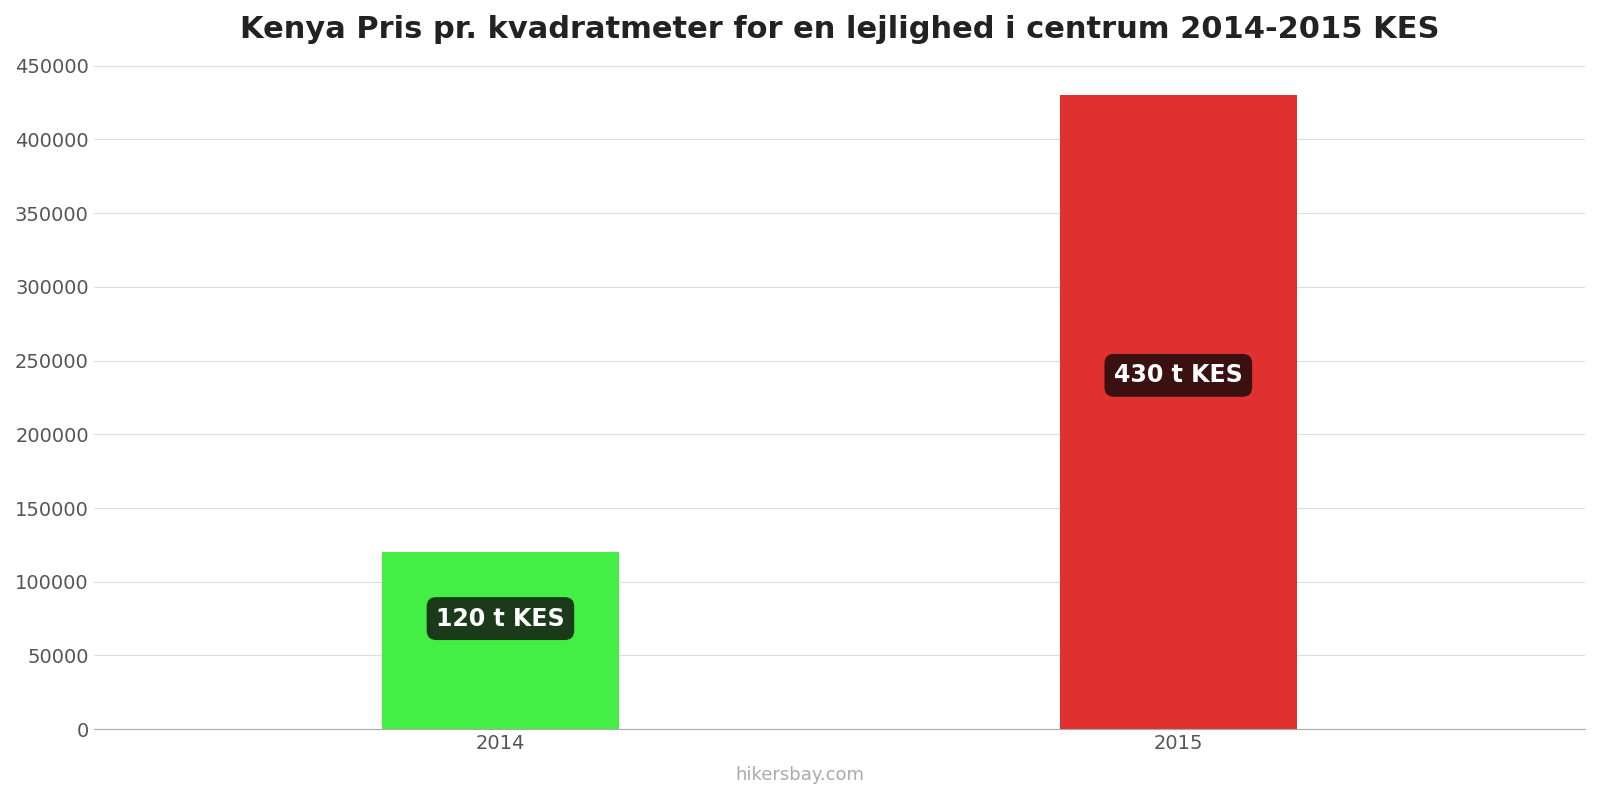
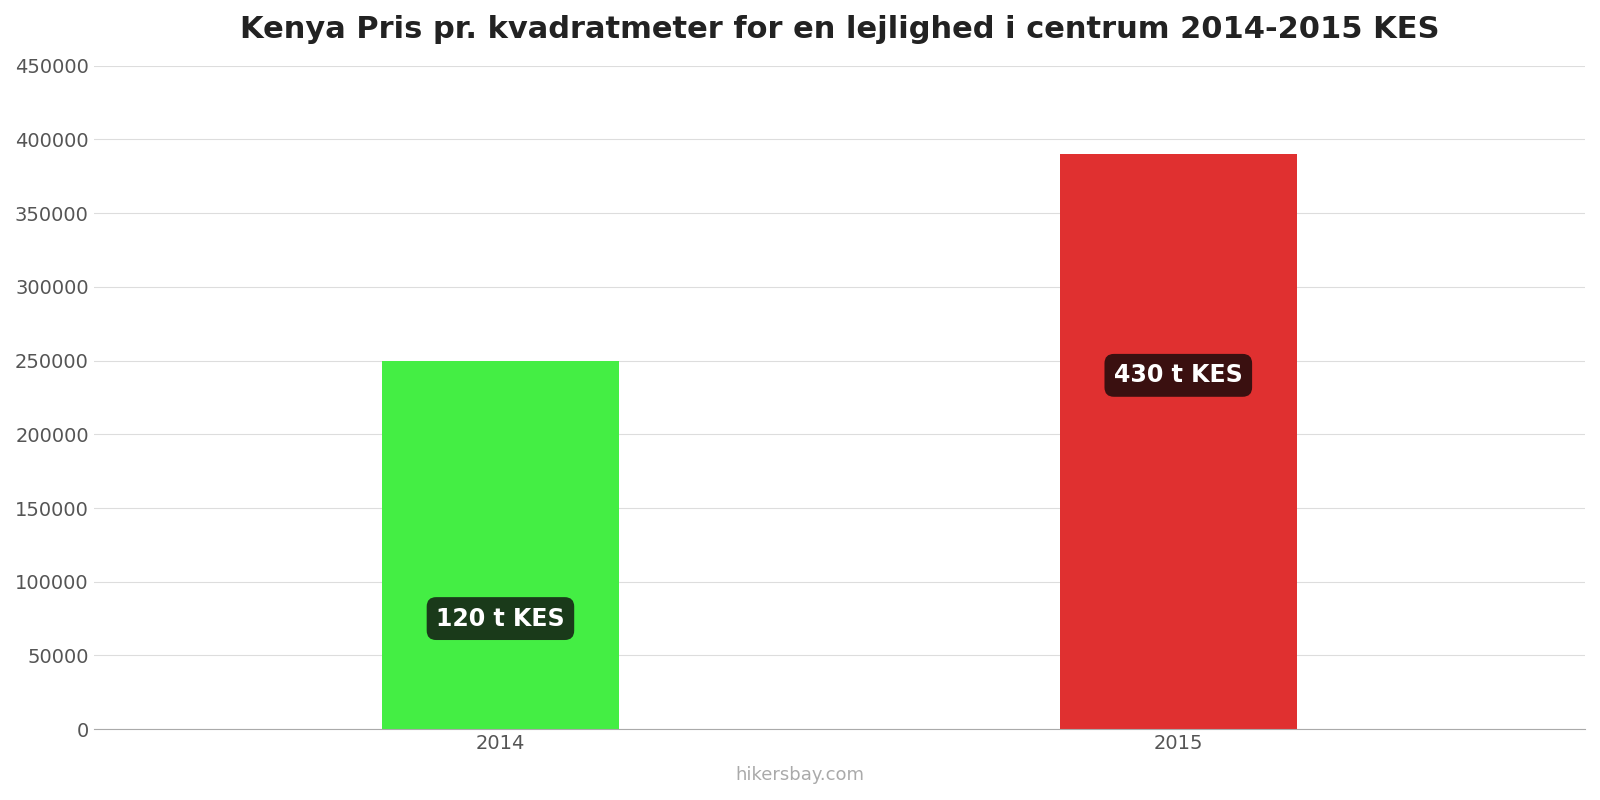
2014: 120000 -> 250000
2015: 430000 -> 390000
